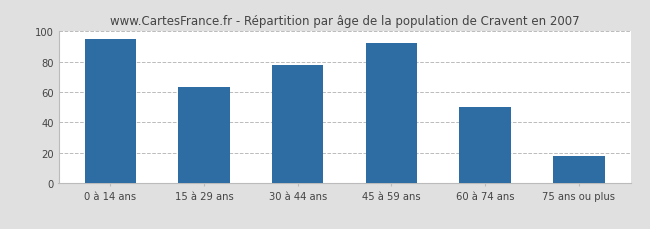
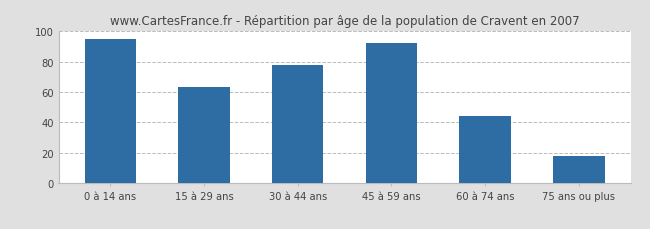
60 à 74 ans: 50 -> 44
